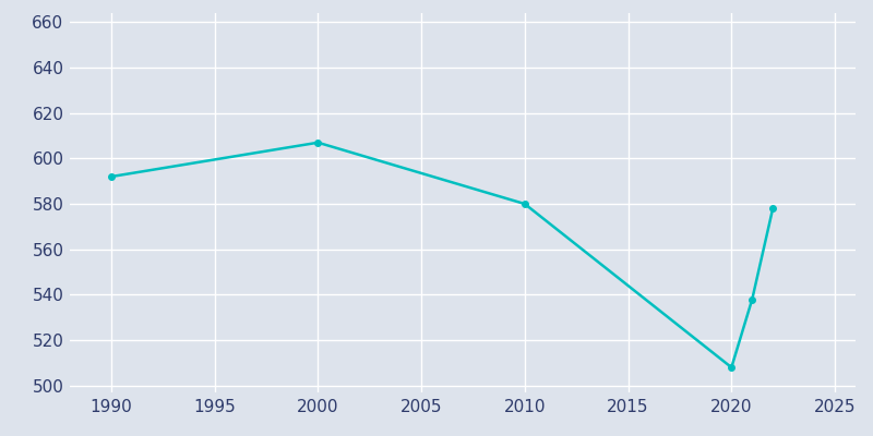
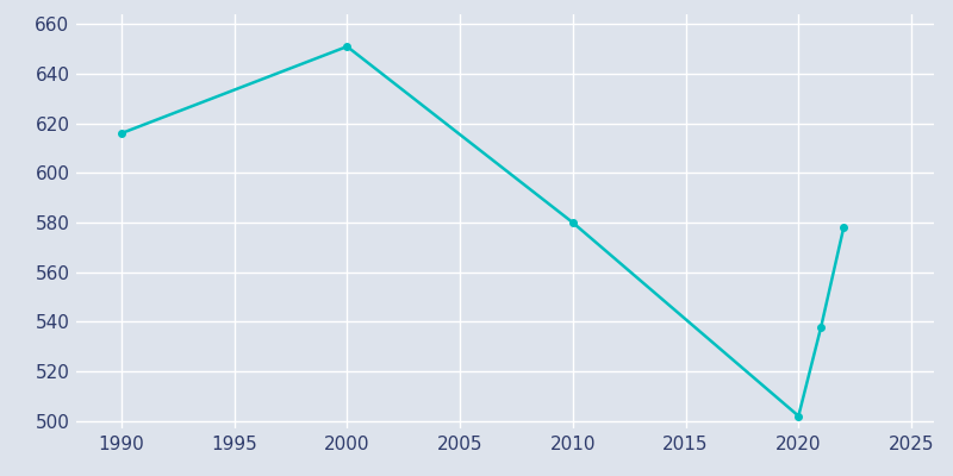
1990: 592 -> 616
2000: 607 -> 651
2020: 508 -> 502
